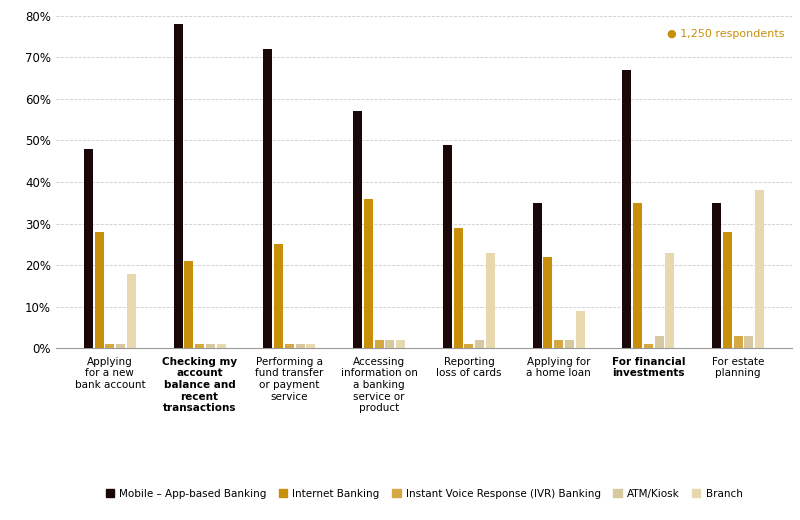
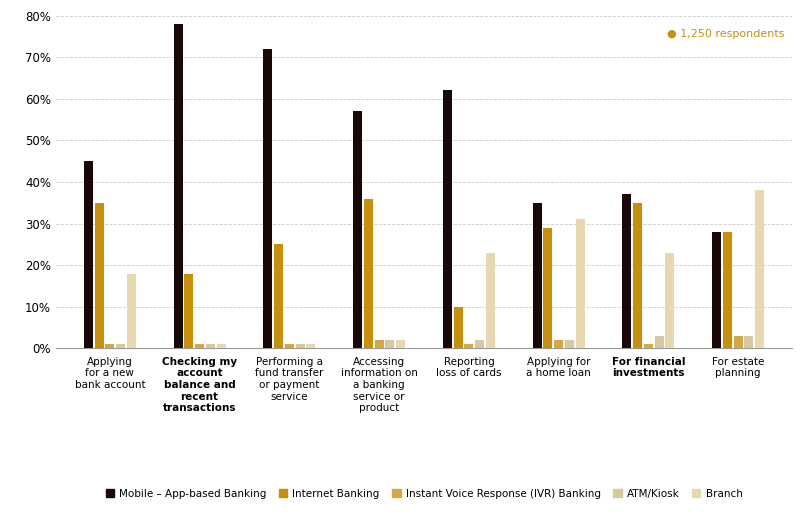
Mobile – App-based Banking/Applying for a new bank account: 48% -> 45%
Internet Banking/Applying for a new bank account: 28% -> 35%
Internet Banking/Checking my account balance and recent transactions: 21% -> 18%
Mobile – App-based Banking/Reporting loss of cards: 49% -> 62%
Internet Banking/Reporting loss of cards: 29% -> 10%
Internet Banking/Applying for a home loan: 22% -> 29%
Branch/Applying for a home loan: 9% -> 31%
Mobile – App-based Banking/For financial investments: 67% -> 37%
Mobile – App-based Banking/For estate planning: 35% -> 28%
